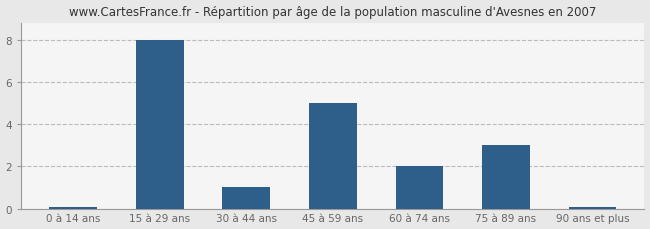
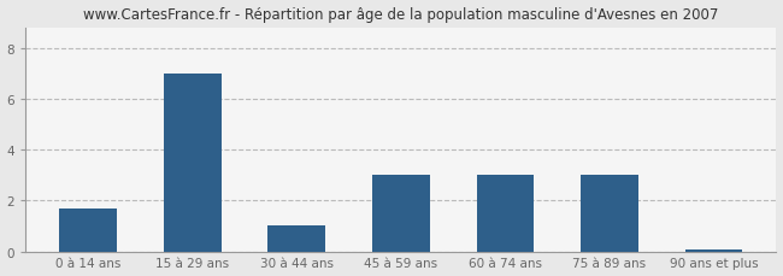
0 à 14 ans: 0.07 -> 1.70
15 à 29 ans: 8.00 -> 7.00
45 à 59 ans: 5.00 -> 3.00
60 à 74 ans: 2.00 -> 3.00
